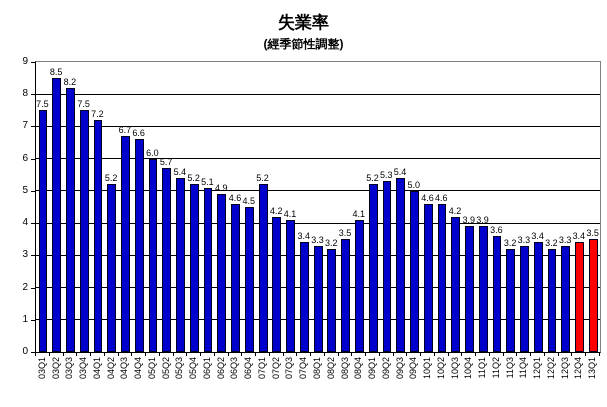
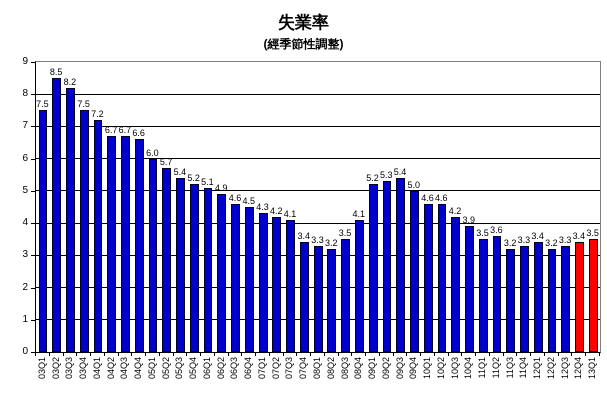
04Q2: 5.2 -> 6.7
07Q1: 5.2 -> 4.3
11Q1: 3.9 -> 3.5
